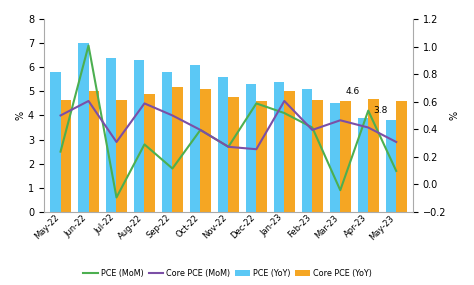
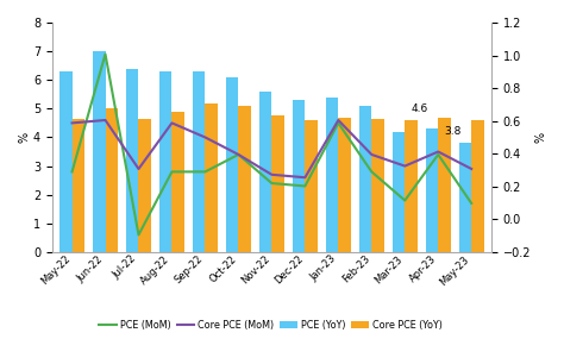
PCE (YoY)/May-22: 5.8 -> 6.3
PCE (MoM)/May-22: 2.5 -> 2.8
Core PCE (MoM)/May-22: 4.0 -> 4.5
PCE (YoY)/Sep-22: 5.8 -> 6.3
PCE (MoM)/Sep-22: 1.8 -> 2.8
PCE (MoM)/Nov-22: 2.7 -> 2.4
PCE (MoM)/Dec-22: 4.5 -> 2.3
PCE (MoM)/Jan-23: 4.1 -> 4.5
Core PCE (YoY)/Jan-23: 5.00 -> 4.70
PCE (MoM)/Feb-23: 3.5 -> 2.8
PCE (YoY)/Mar-23: 4.5 -> 4.2
PCE (MoM)/Mar-23: 0.9 -> 1.8
Core PCE (MoM)/Mar-23: 3.8 -> 3.0
PCE (YoY)/Apr-23: 3.9 -> 4.3
PCE (MoM)/Apr-23: 4.2 -> 3.4
